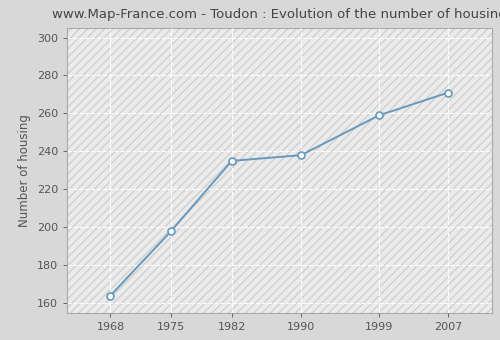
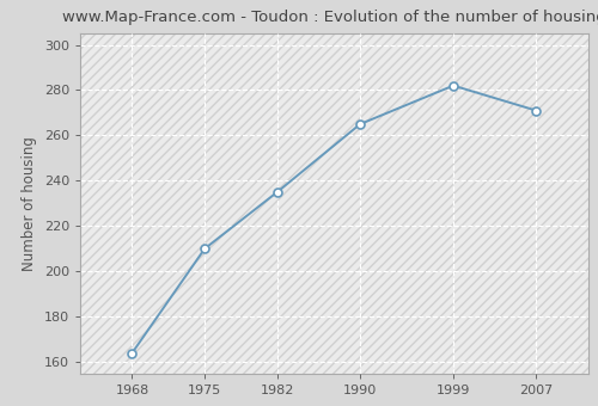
1975: 198 -> 210
1990: 238 -> 265
1999: 259 -> 282
